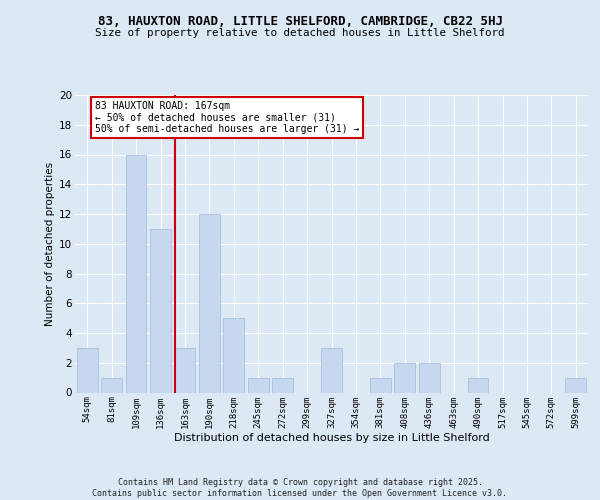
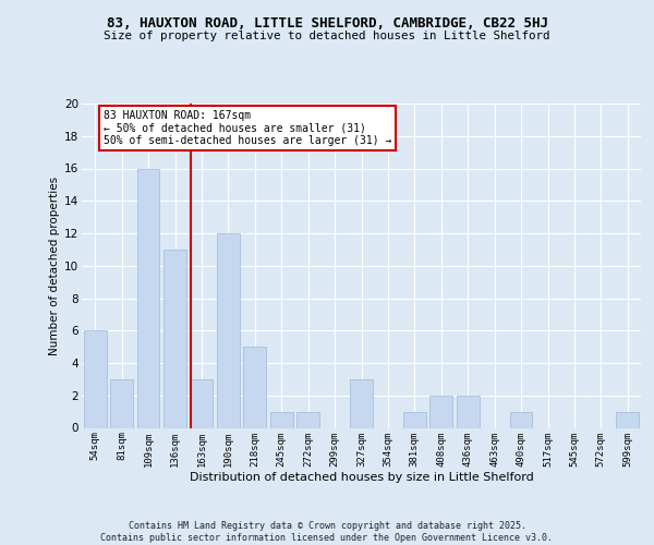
54sqm: 3 -> 6
81sqm: 1 -> 3
